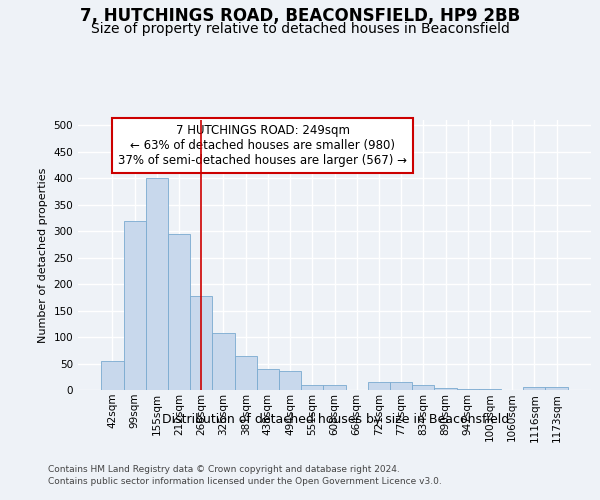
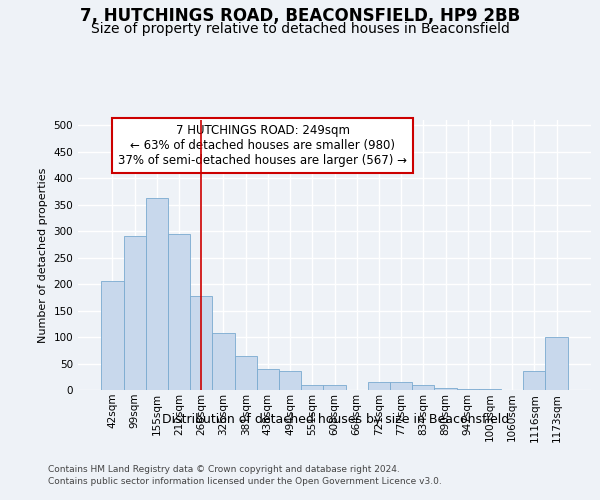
42sqm: 54 -> 206
99sqm: 320 -> 290
155sqm: 400 -> 362
1116sqm: 5 -> 36
1173sqm: 5 -> 100
